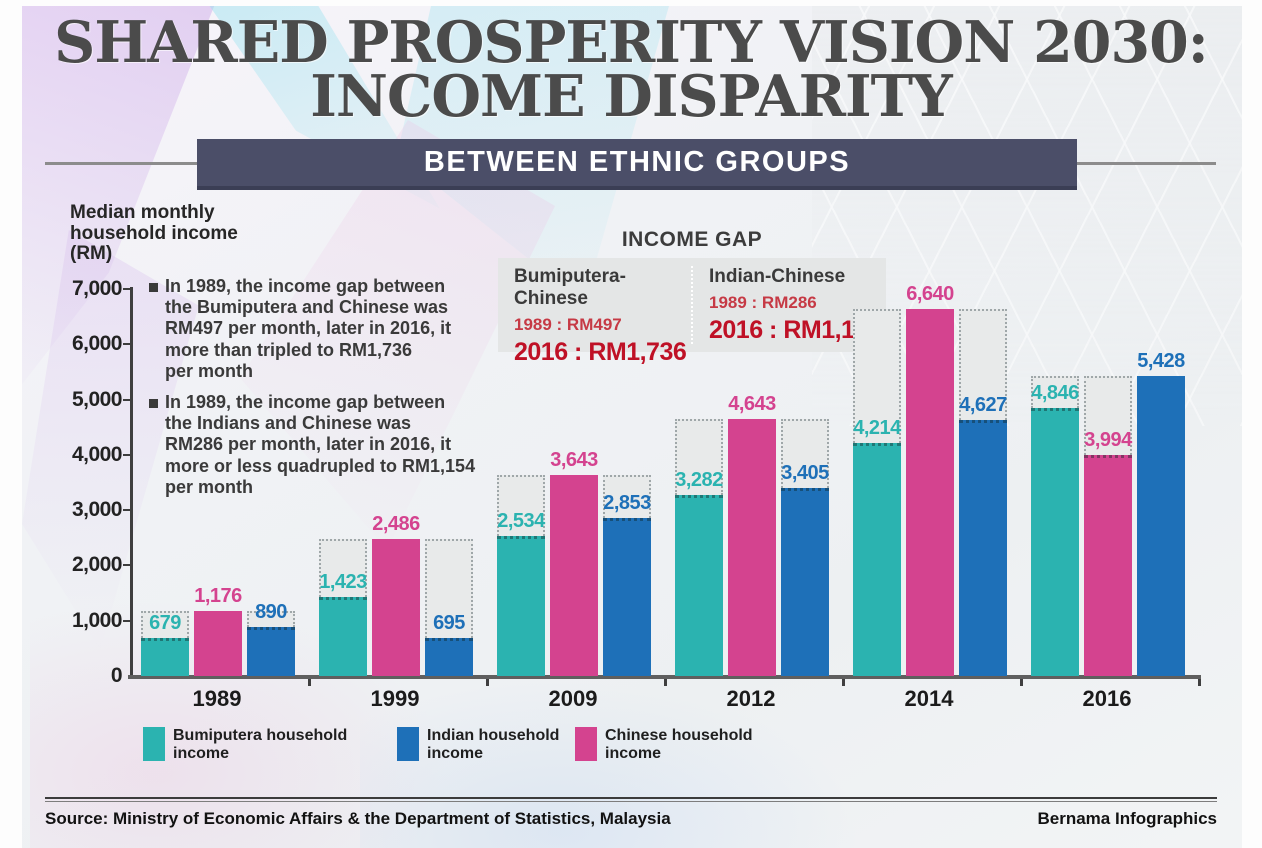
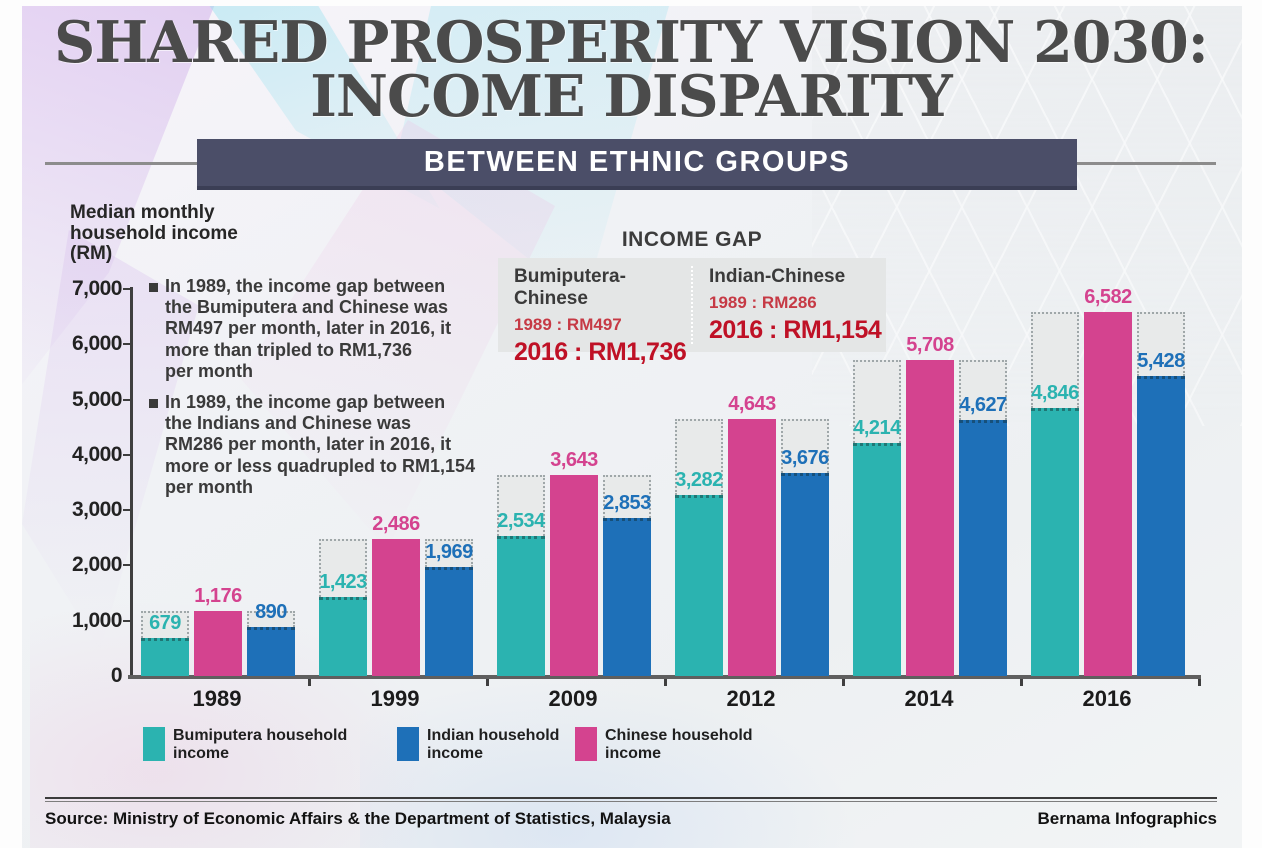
Indian household income/1999: 695 -> 1,969
Indian household income/2012: 3,405 -> 3,676
Chinese household income/2014: 6,640 -> 5,708
Chinese household income/2016: 3,994 -> 6,582
